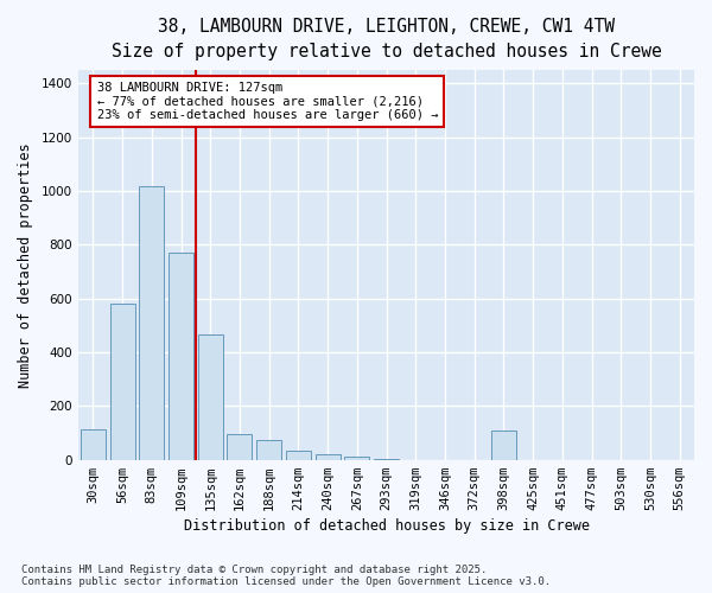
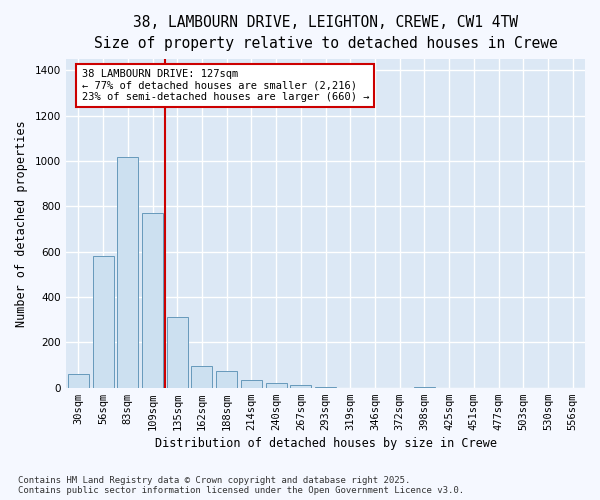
30sqm: 115 -> 60
135sqm: 465 -> 310
398sqm: 110 -> 3
